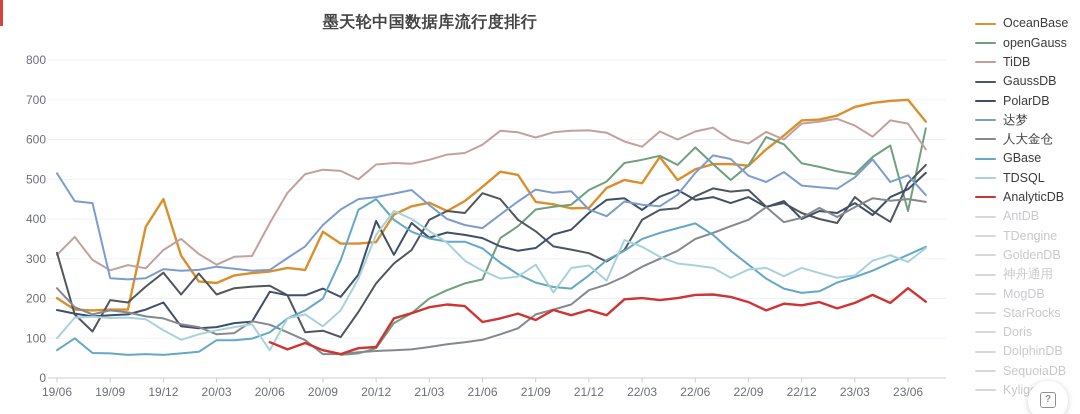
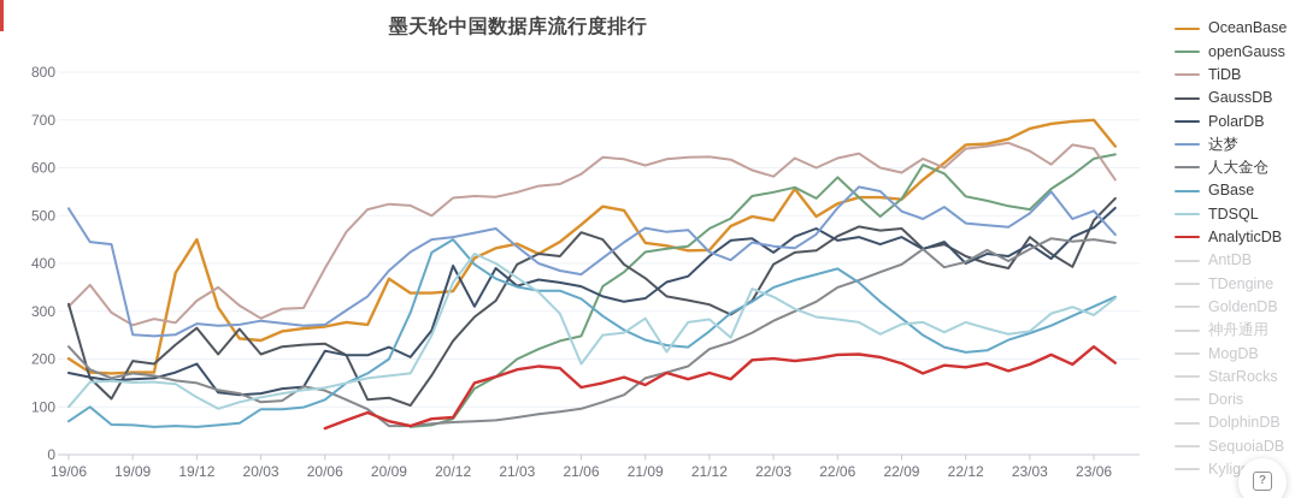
TDSQL/20/06: 70 -> 140
AnalyticDB/20/06: 90 -> 60
TDSQL/20/09: 130 -> 160
TDSQL/21/06: 270 -> 190
openGauss/23/06: 420 -> 620
